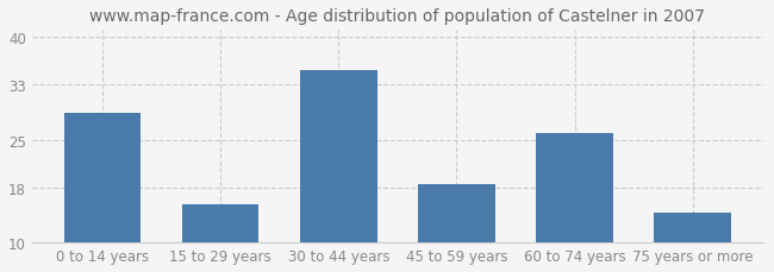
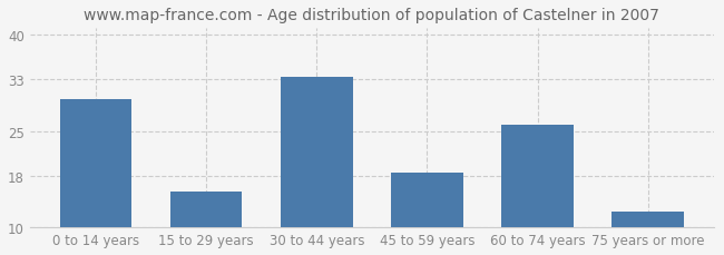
0 to 14 years: 29.0 -> 30.0
30 to 44 years: 35.2 -> 33.5
75 years or more: 14.4 -> 12.5
